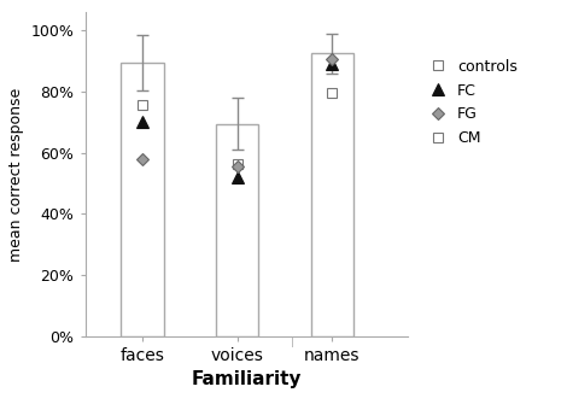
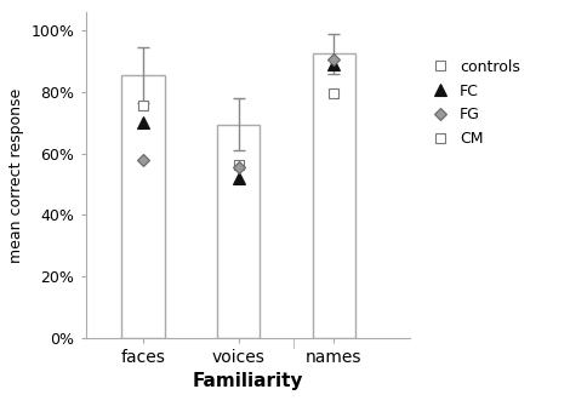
faces: 89.5% -> 85.5%
